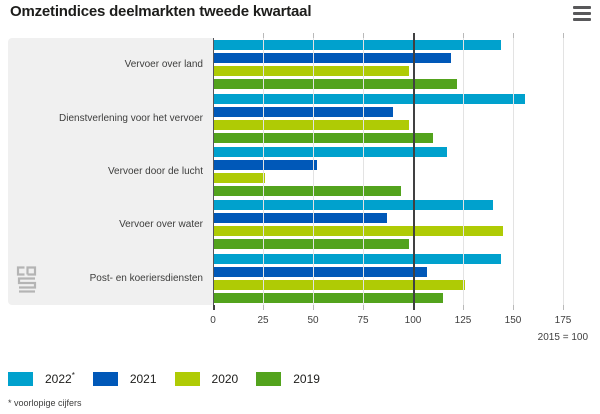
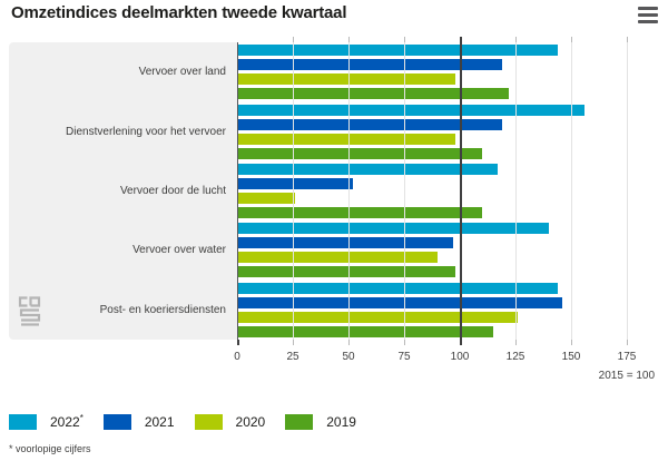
2021/Dienstverlening voor het vervoer: 90 -> 119
2019/Vervoer door de lucht: 94 -> 110
2021/Vervoer over water: 87 -> 97
2020/Vervoer over water: 145 -> 90
2021/Post- en koeriersdiensten: 107 -> 146
